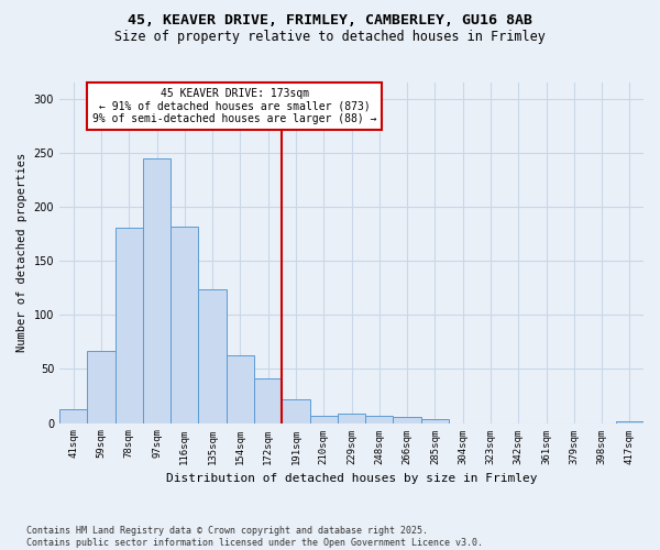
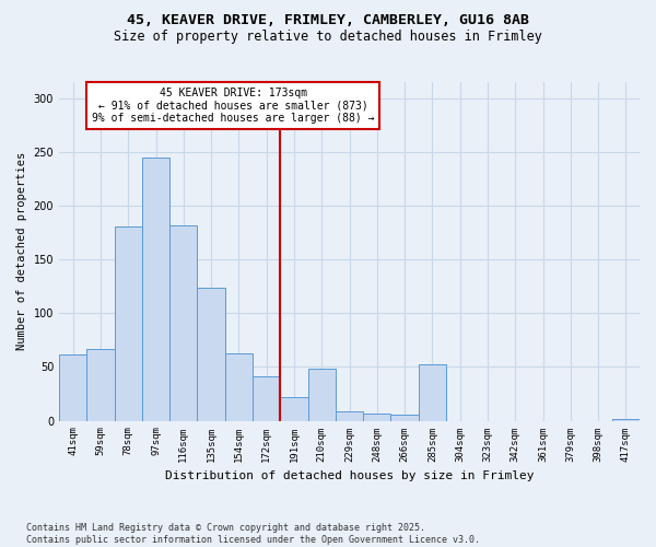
41sqm: 13 -> 62
210sqm: 7 -> 48
285sqm: 4 -> 52
